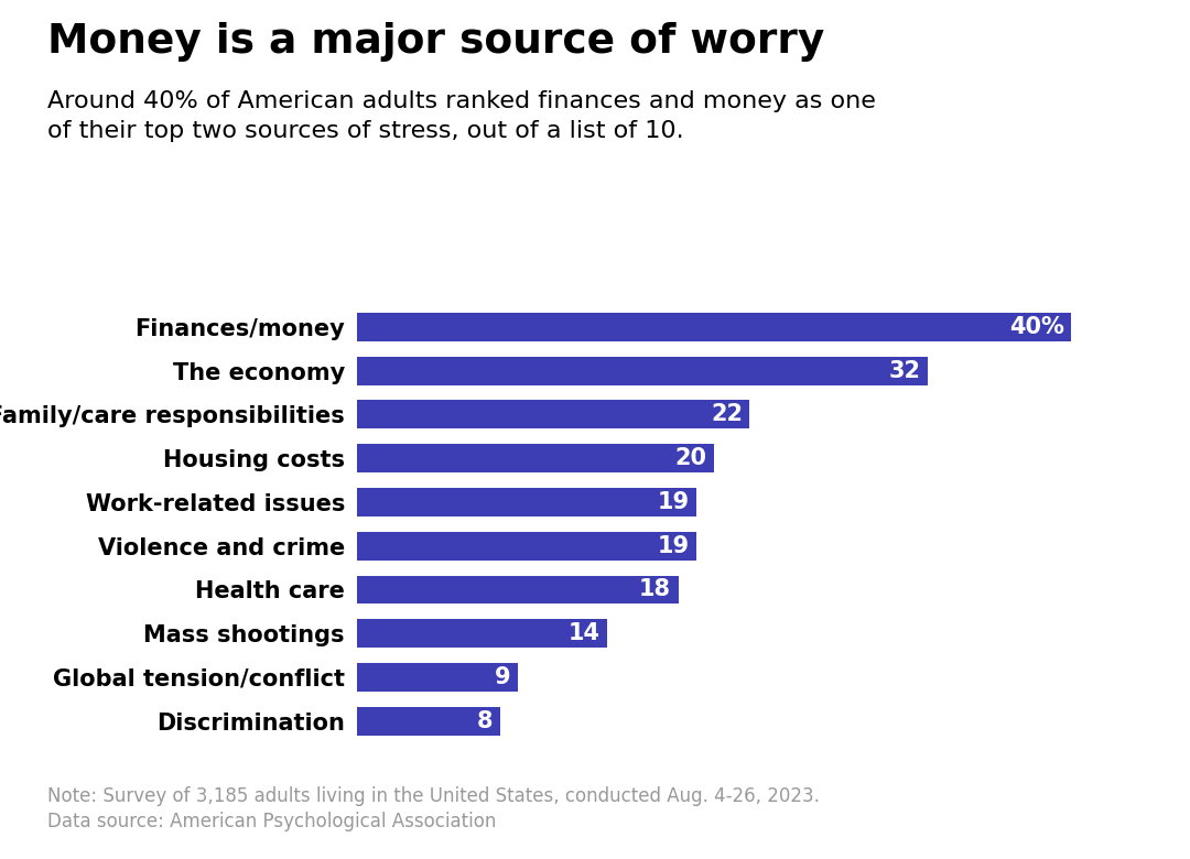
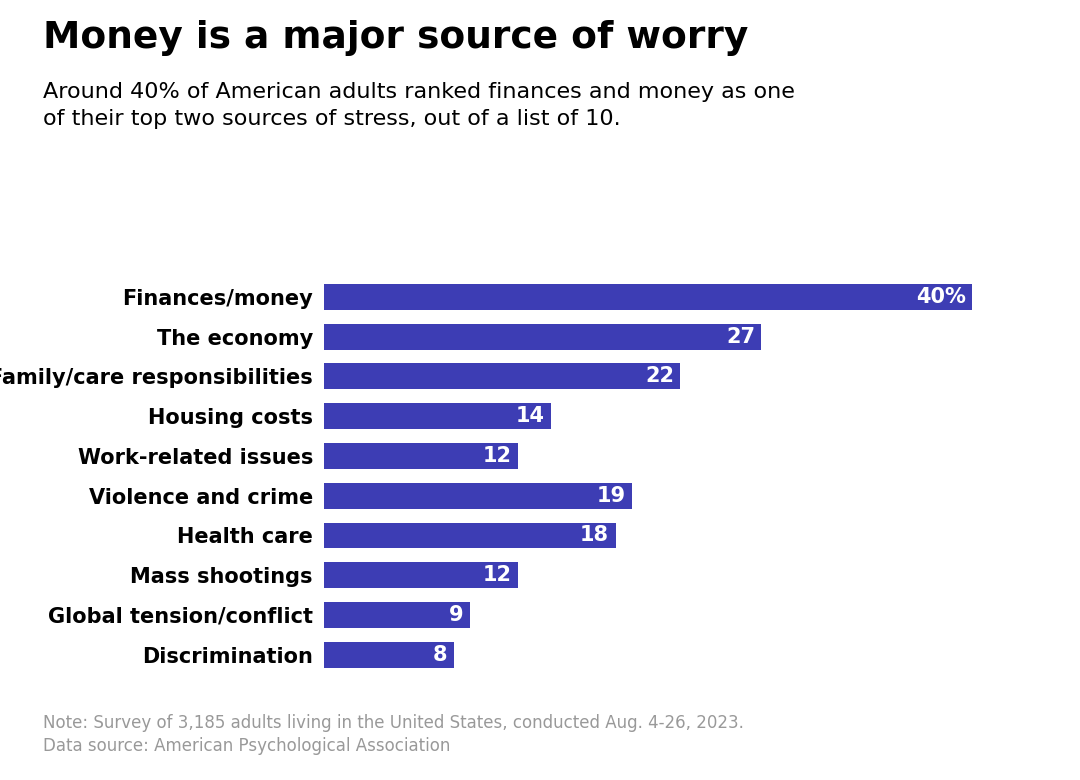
The economy: 32 -> 27
Housing costs: 20 -> 14
Work-related issues: 19 -> 12
Mass shootings: 14 -> 12
